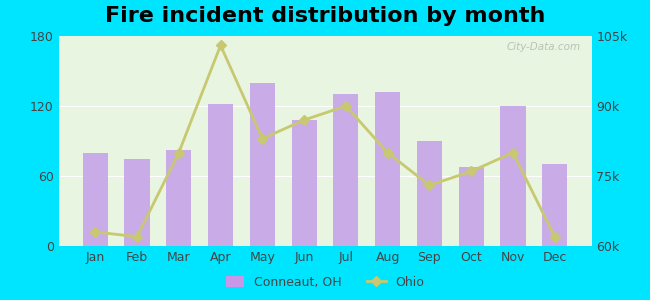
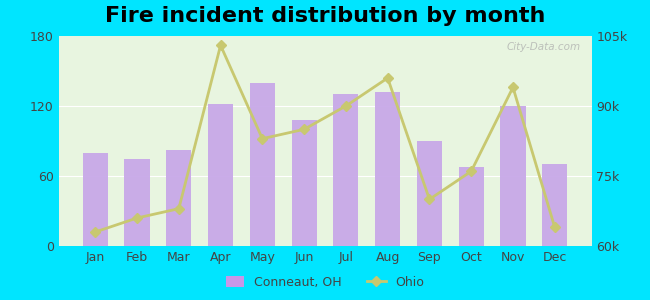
Ohio/Feb: 62k -> 66k
Ohio/Mar: 80k -> 68k
Ohio/Jun: 87k -> 85k
Ohio/Aug: 80k -> 96k
Ohio/Sep: 73k -> 70k
Ohio/Nov: 80k -> 94k
Ohio/Dec: 62k -> 64k
